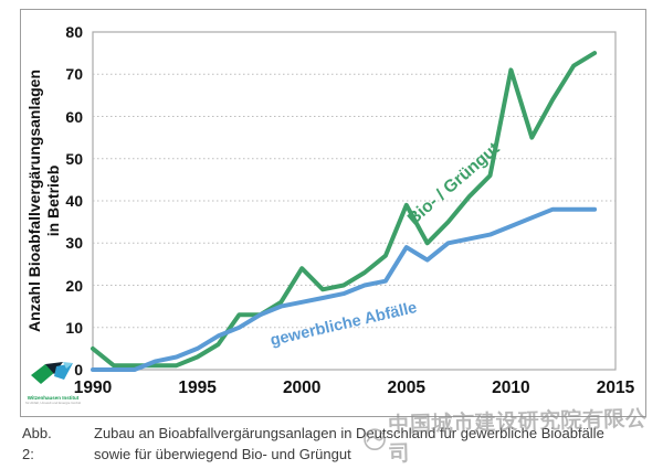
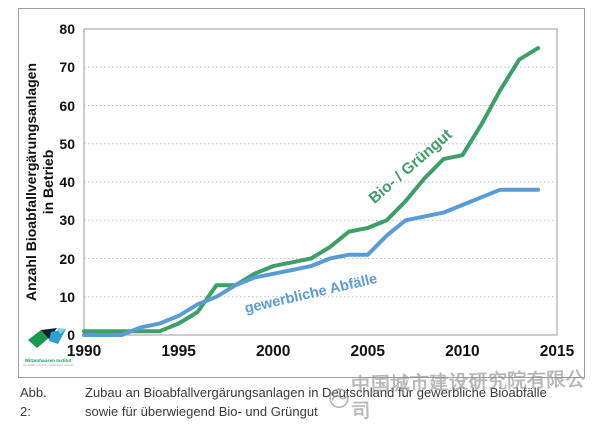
Bio- / Grüngut/1990: 5 -> 1
Bio- / Grüngut/2000: 24 -> 18
Bio- / Grüngut/2005: 39 -> 28
gewerbliche Abfälle/2005: 29 -> 21
Bio- / Grüngut/2010: 71 -> 47
